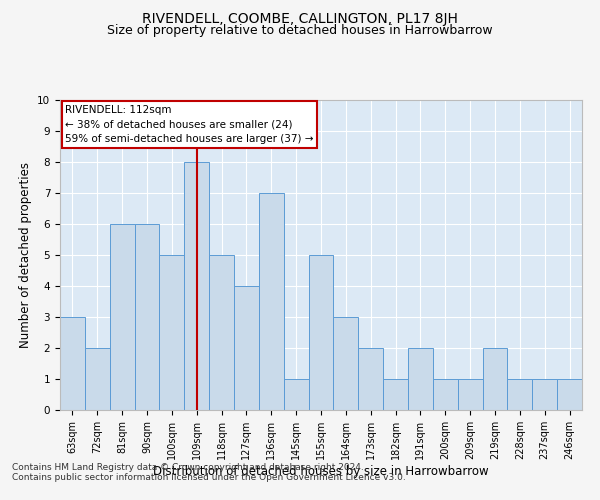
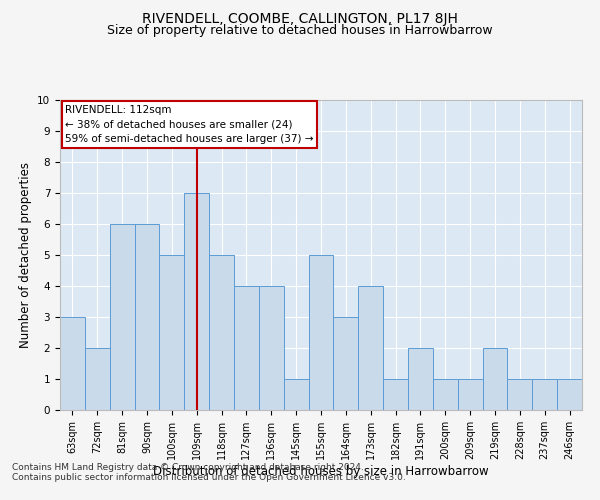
109sqm: 8 -> 7
136sqm: 7 -> 4
173sqm: 2 -> 4
